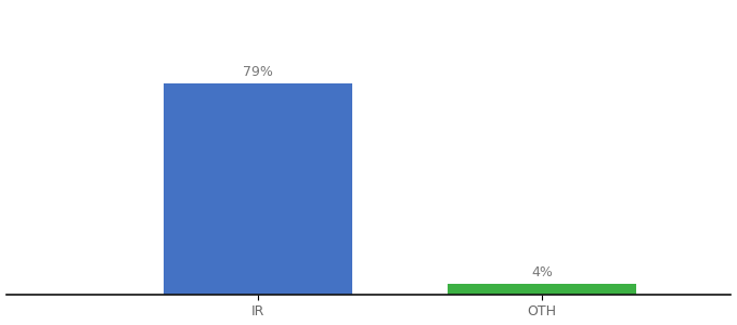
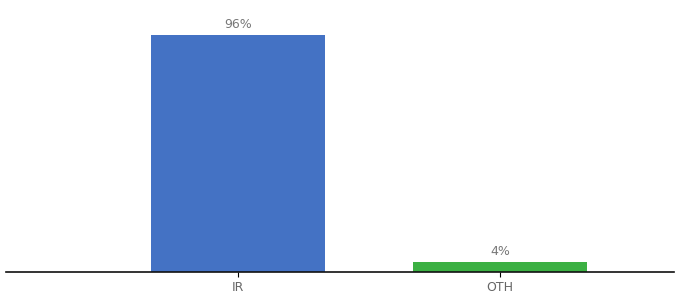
IR: 79% -> 96%
